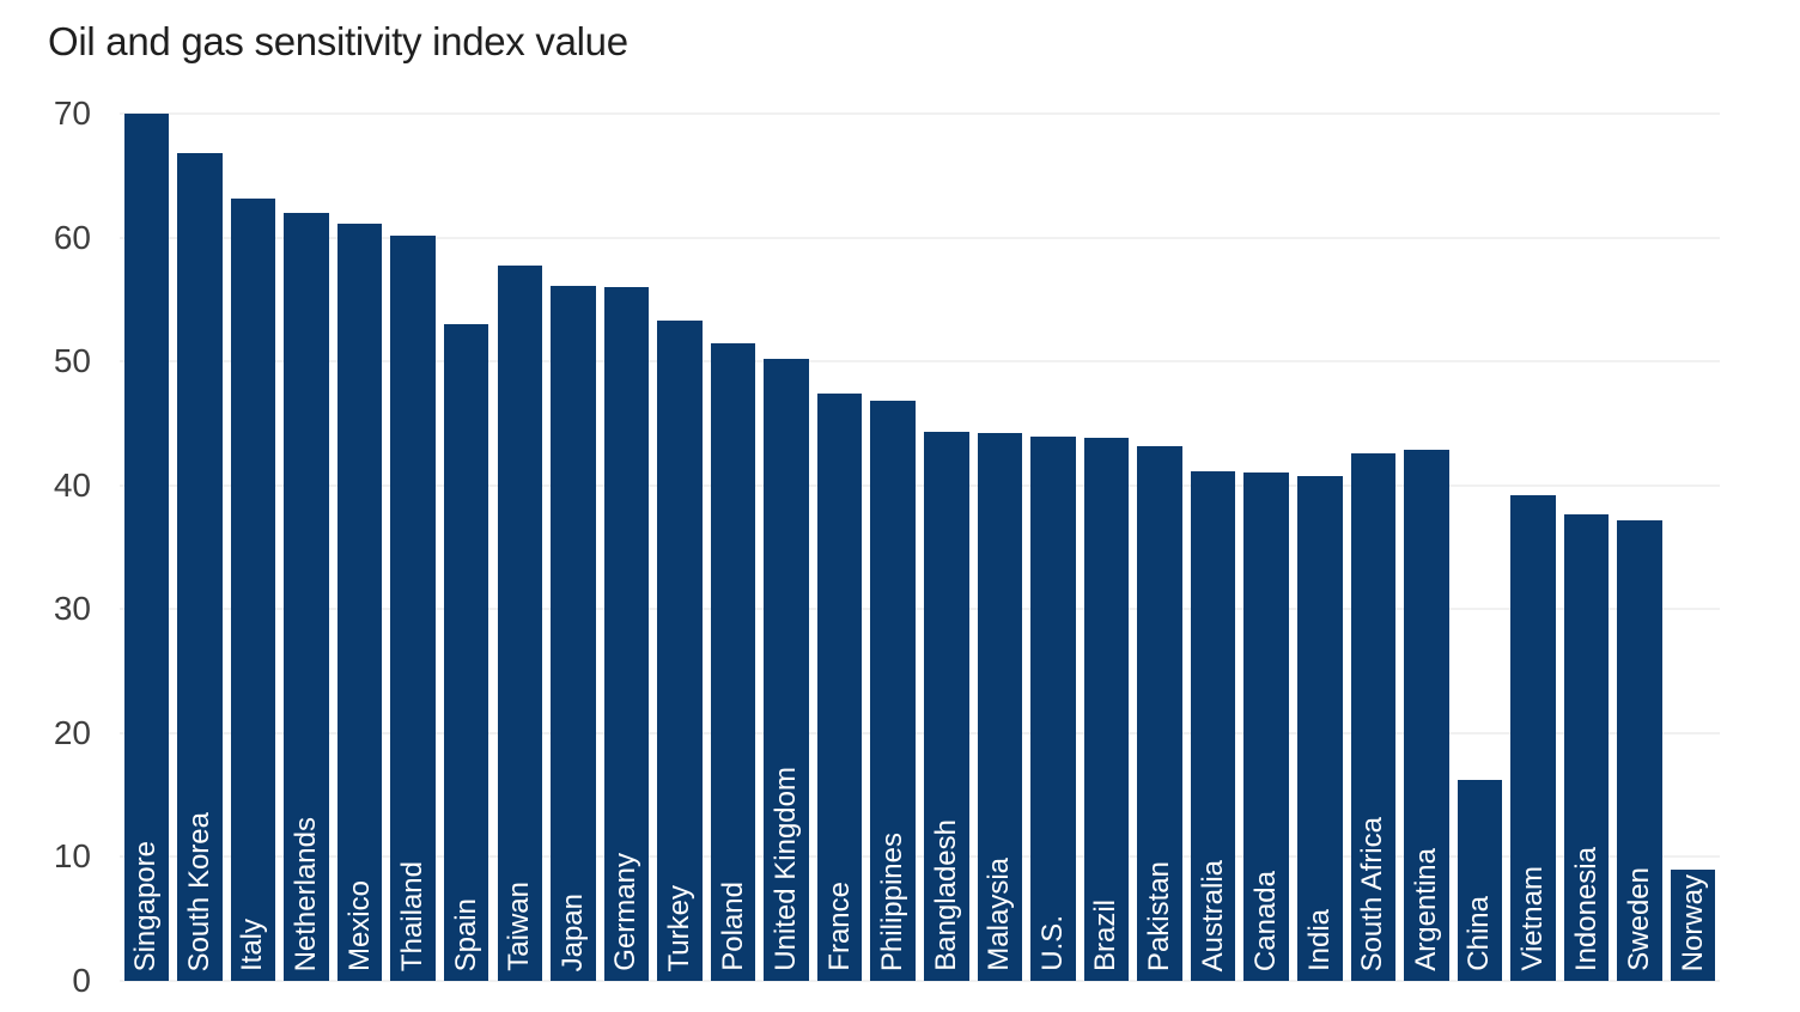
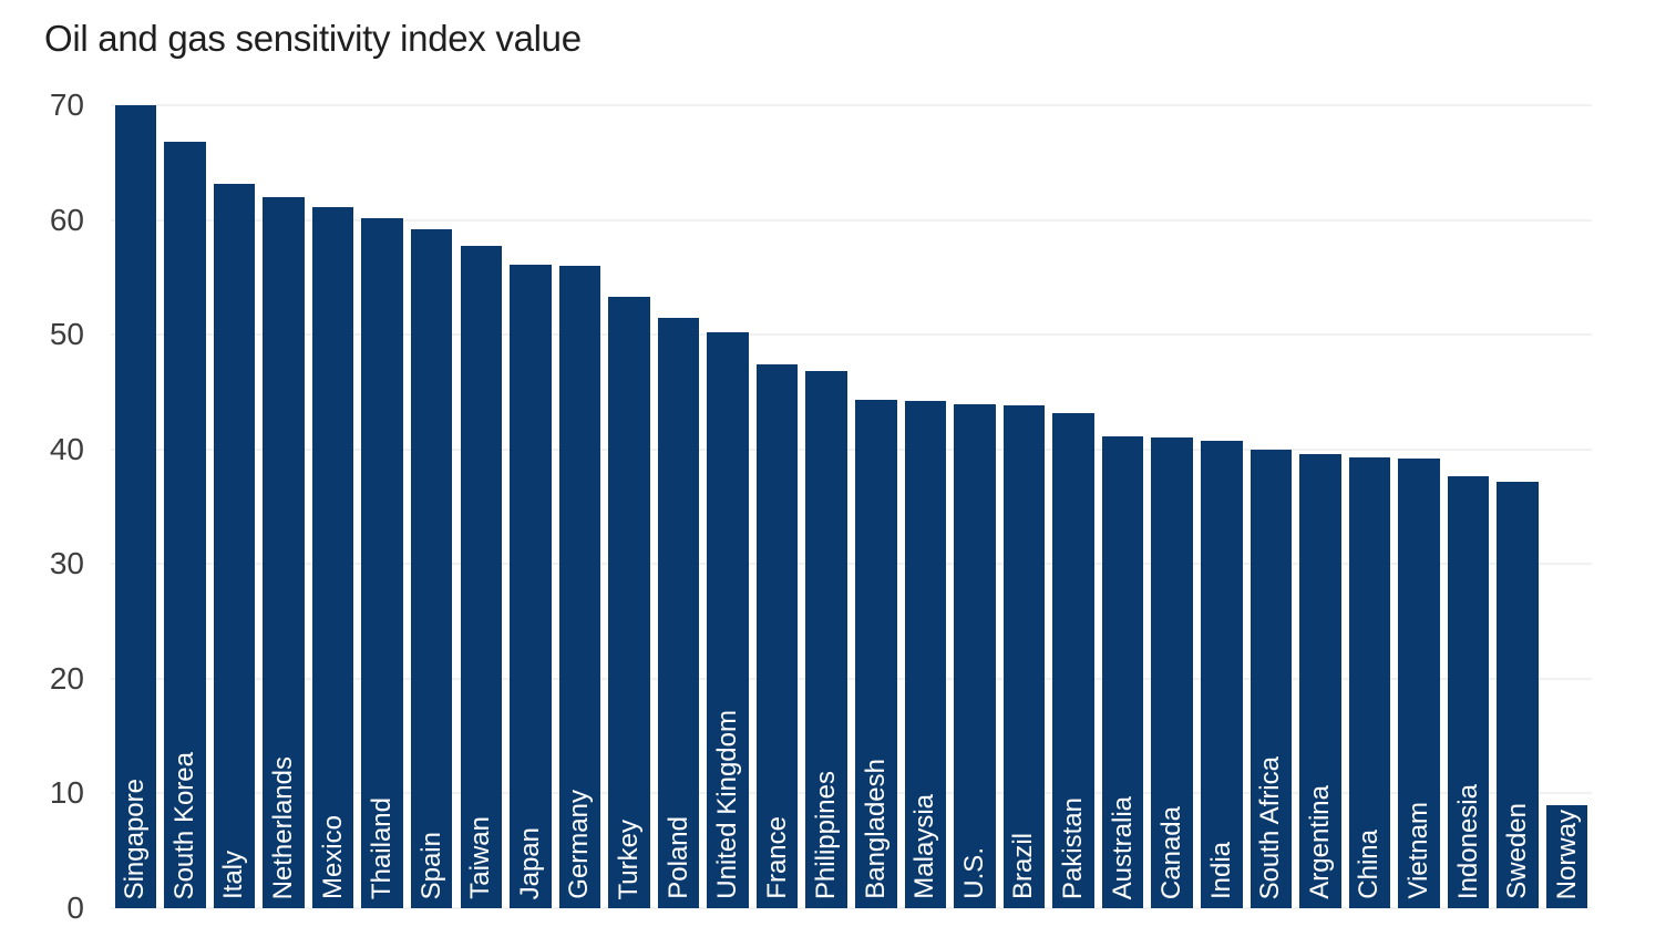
Spain: 53.0 -> 59.2
South Africa: 42.6 -> 40.0
Argentina: 42.9 -> 39.6
China: 16.2 -> 39.3
